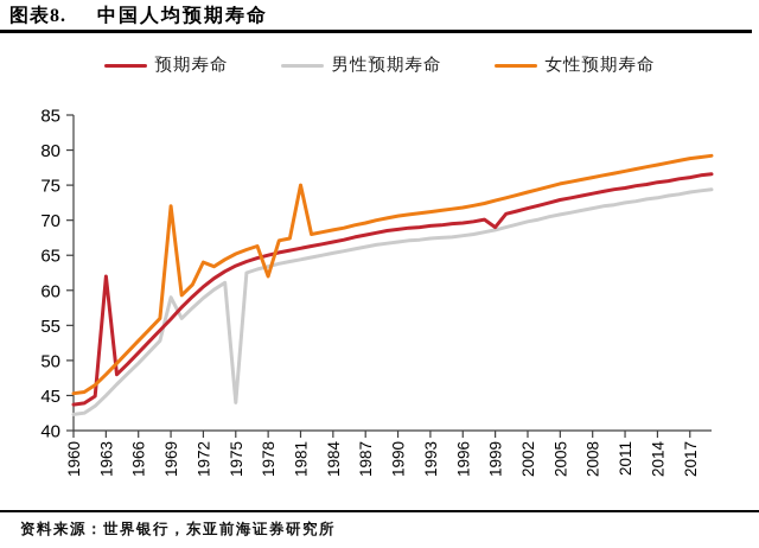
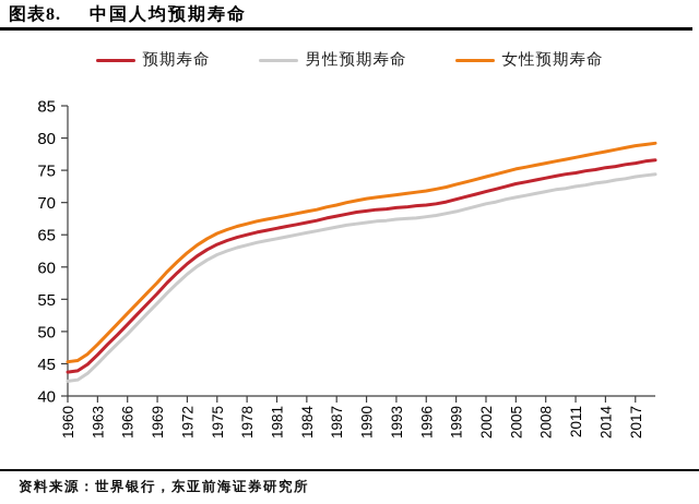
预期寿命/1963: 62 -> 46
男性预期寿命/1969: 59 -> 54
女性预期寿命/1969: 72 -> 58
女性预期寿命/1972: 64 -> 62
男性预期寿命/1975: 44 -> 62
女性预期寿命/1978: 62 -> 67
女性预期寿命/1981: 75 -> 68
预期寿命/1999: 69 -> 70
